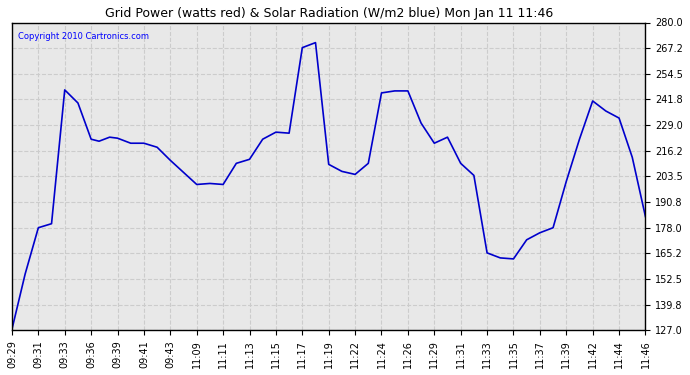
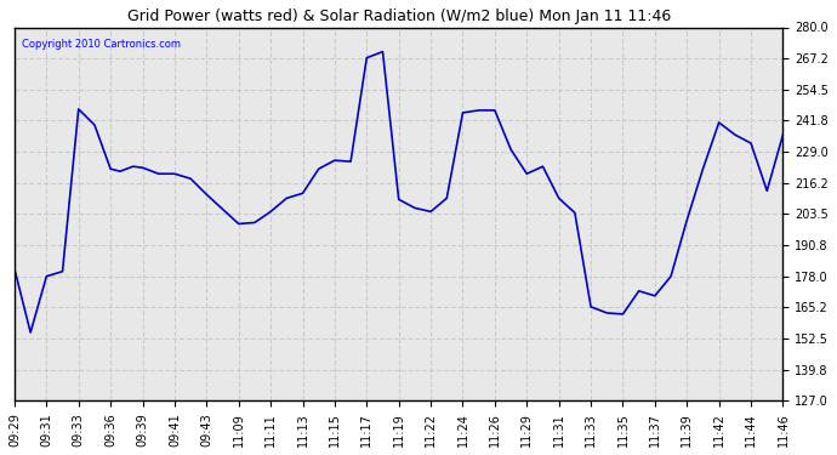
09:29: 127.5 -> 181.0
11:11: 199.5 -> 204.5
11:37: 175.5 -> 170.0
11:46: 183.5 -> 236.0
